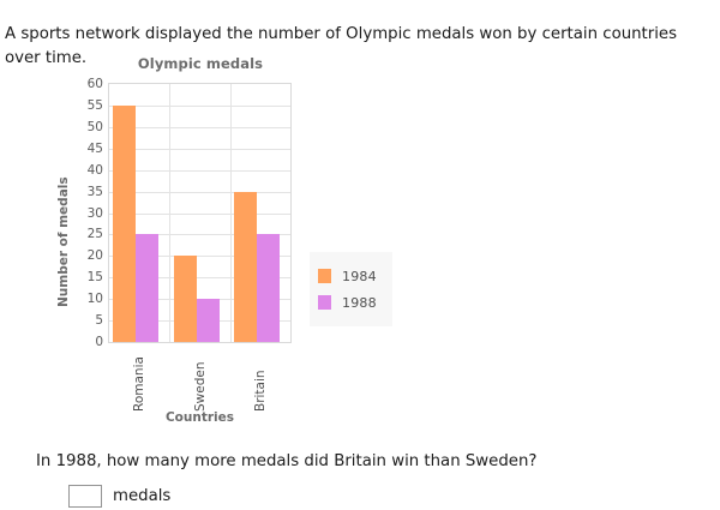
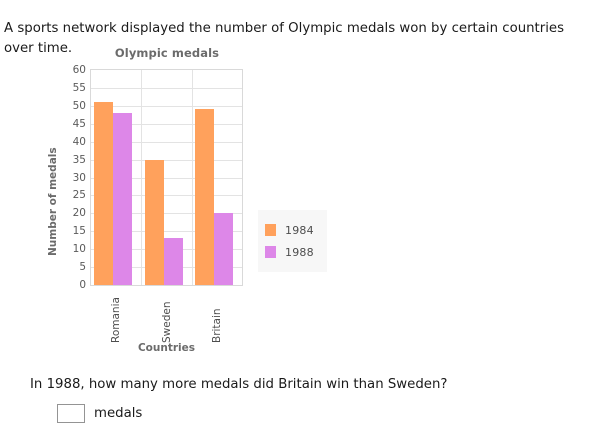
1984/Romania: 55 -> 51
1988/Romania: 25 -> 48
1984/Sweden: 20 -> 35
1988/Sweden: 10 -> 13
1984/Britain: 35 -> 49
1988/Britain: 25 -> 20
